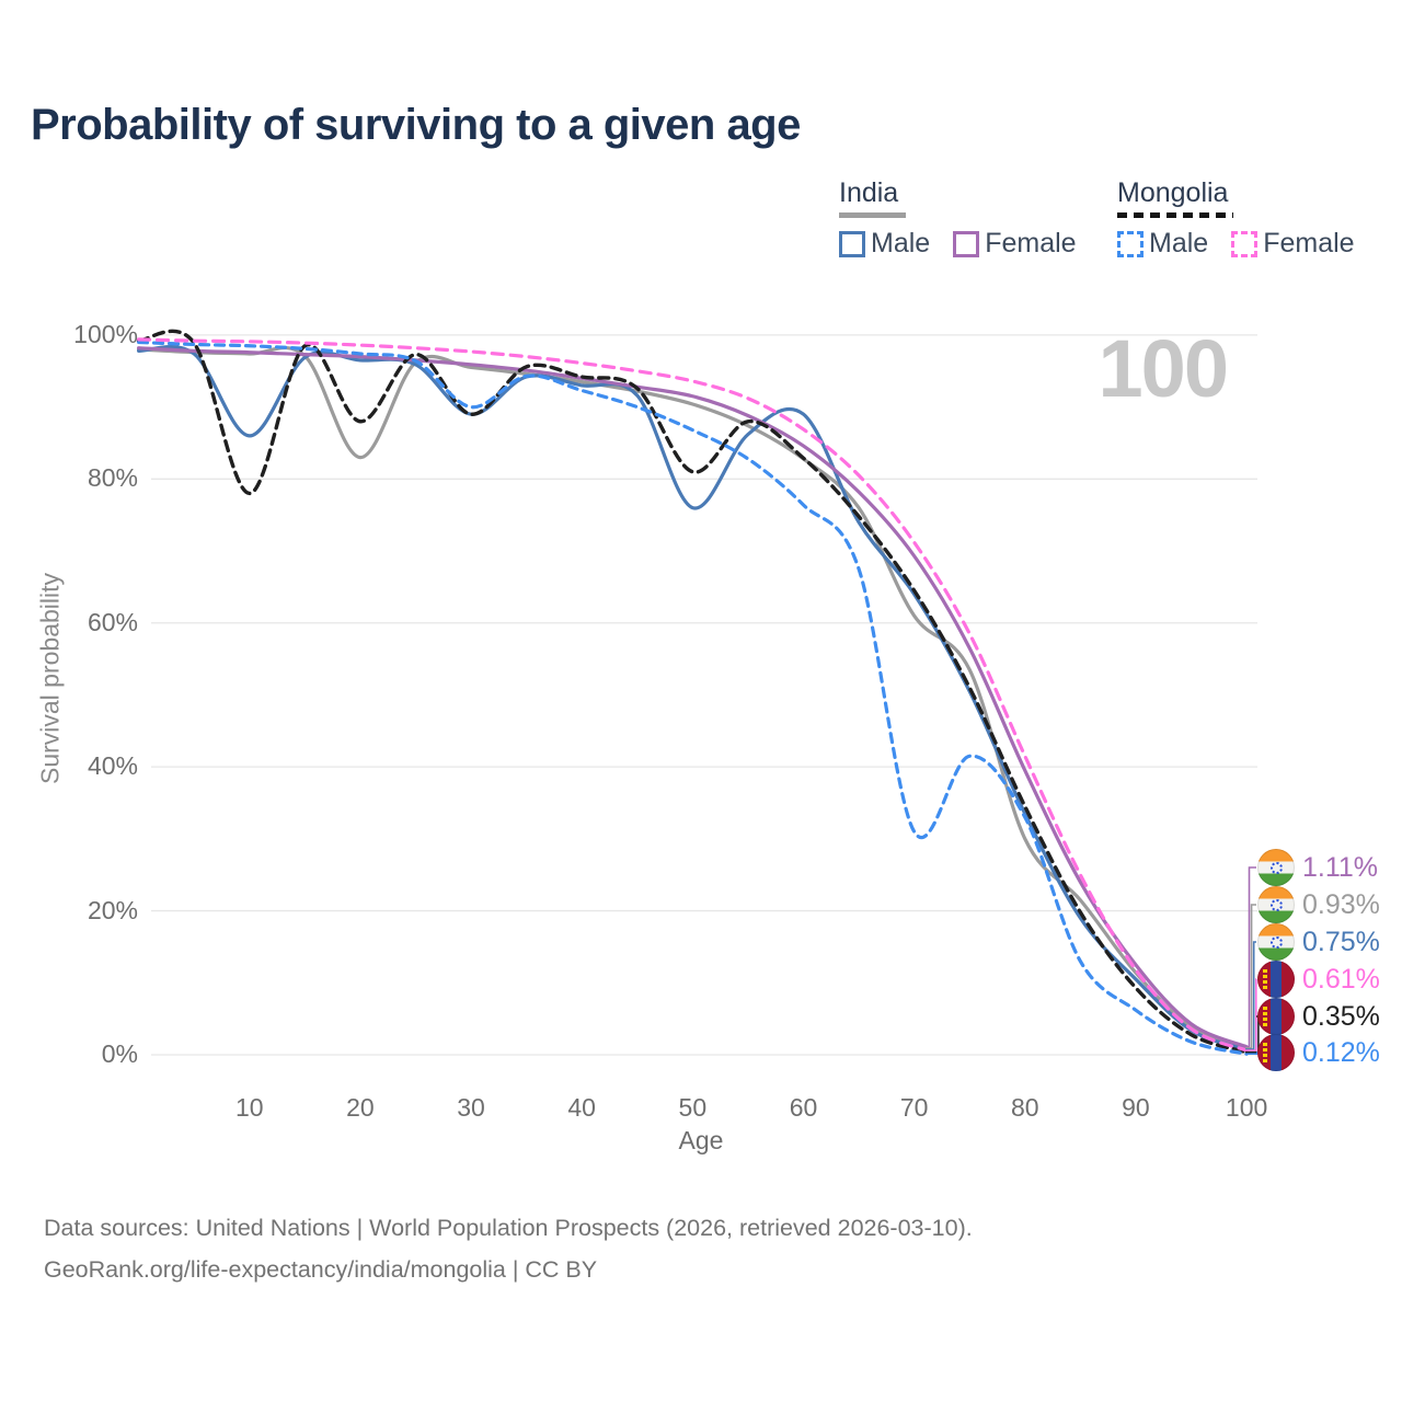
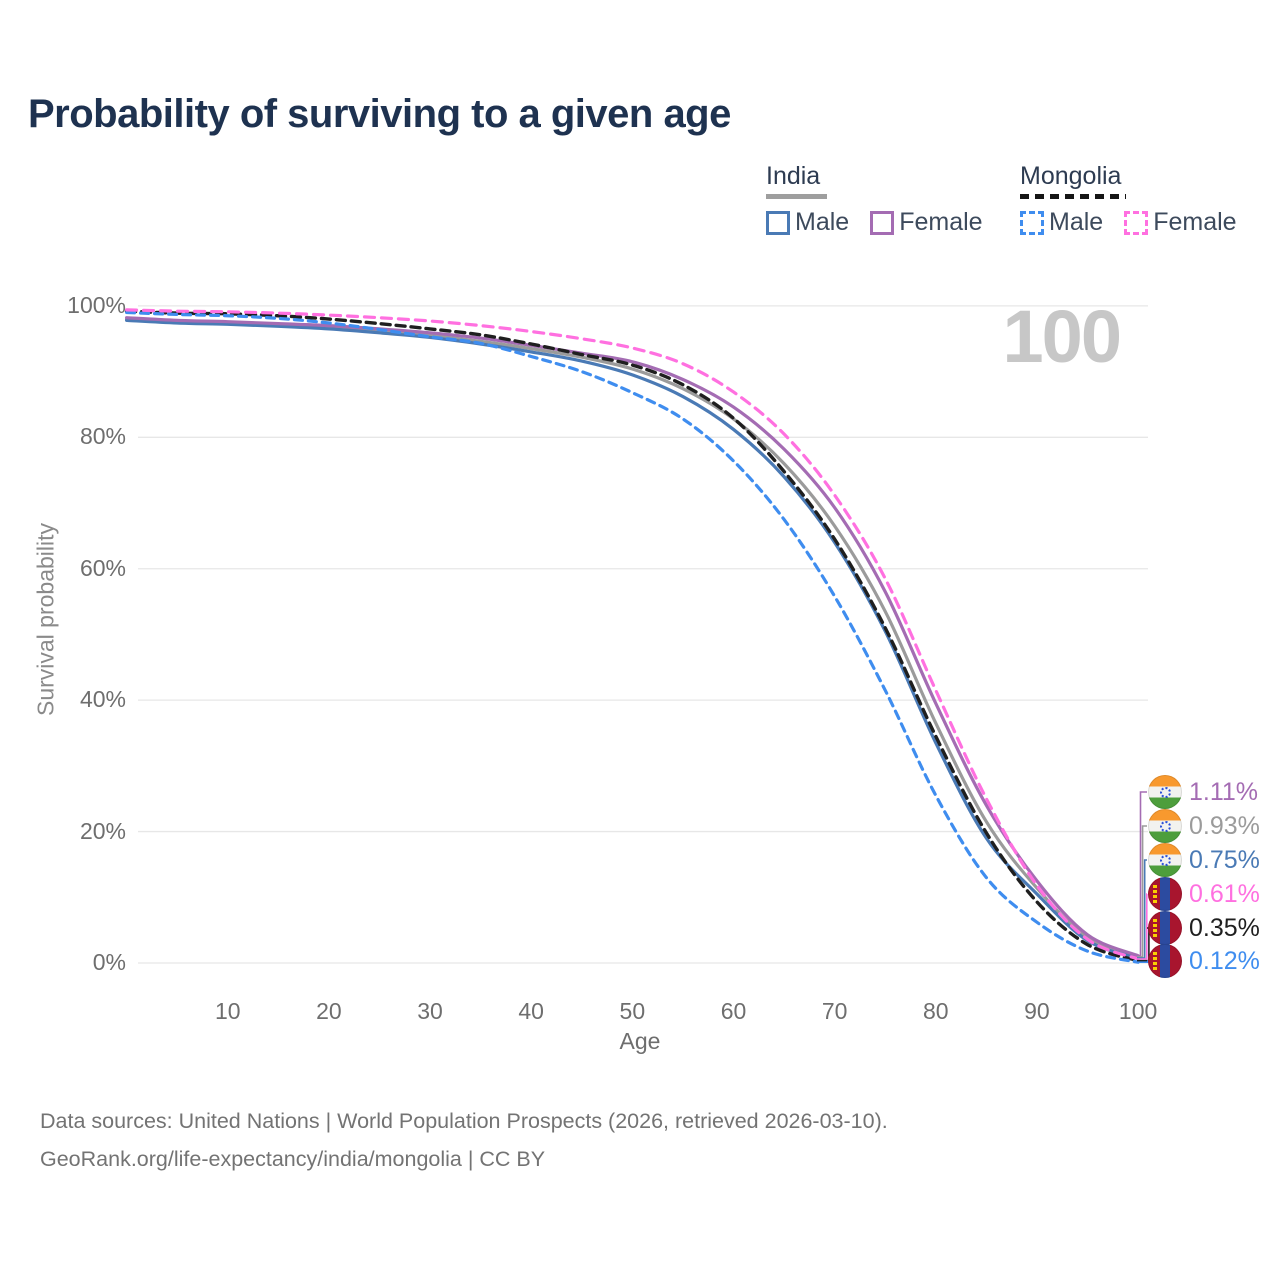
India Male/10: 86% -> 97%
Mongolia/10: 78% -> 99%
India/20: 83% -> 97%
Mongolia/20: 88% -> 98%
India Male/30: 89% -> 95%
Mongolia/30: 89% -> 96%
Mongolia Male/30: 90% -> 95%
India Male/50: 76% -> 90%
Mongolia/50: 81% -> 91%
India Male/60: 89% -> 81%
India/70: 61% -> 66%
Mongolia Male/70: 31% -> 56%
India/80: 30% -> 36%
Mongolia Male/80: 33% -> 26%
